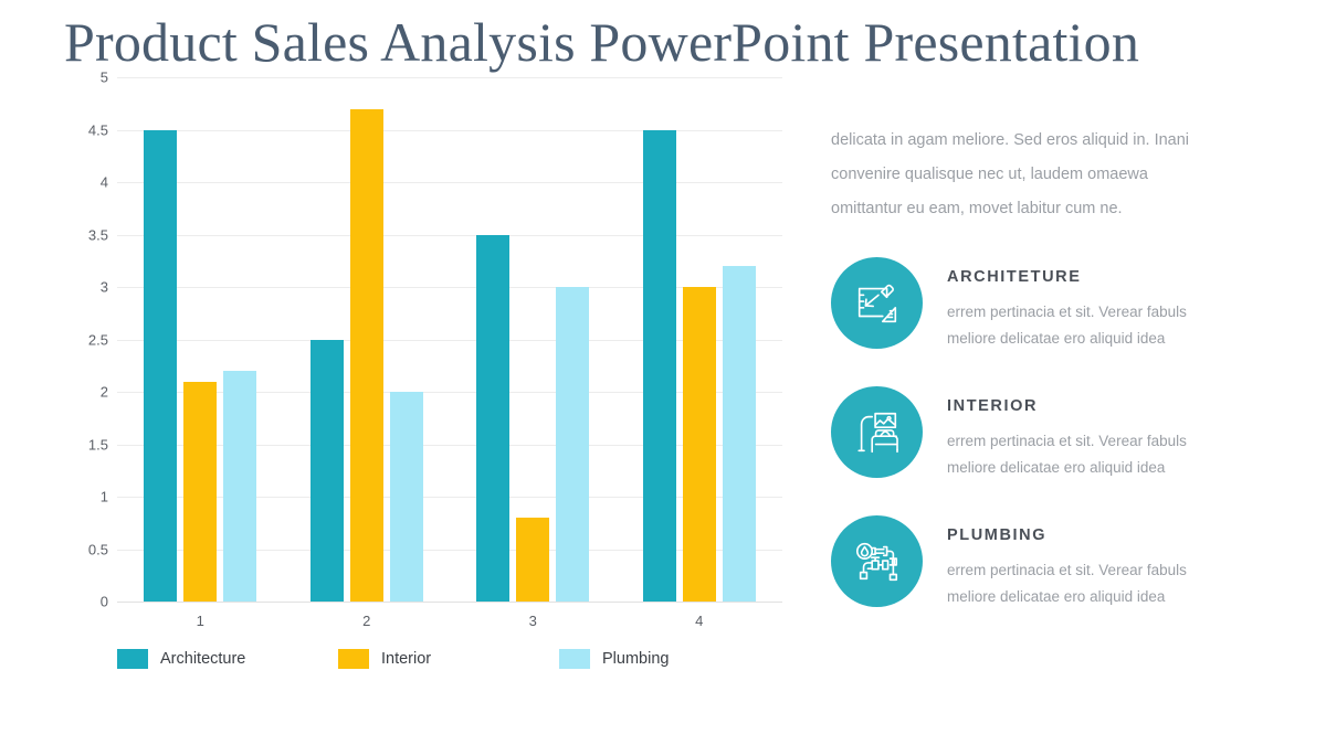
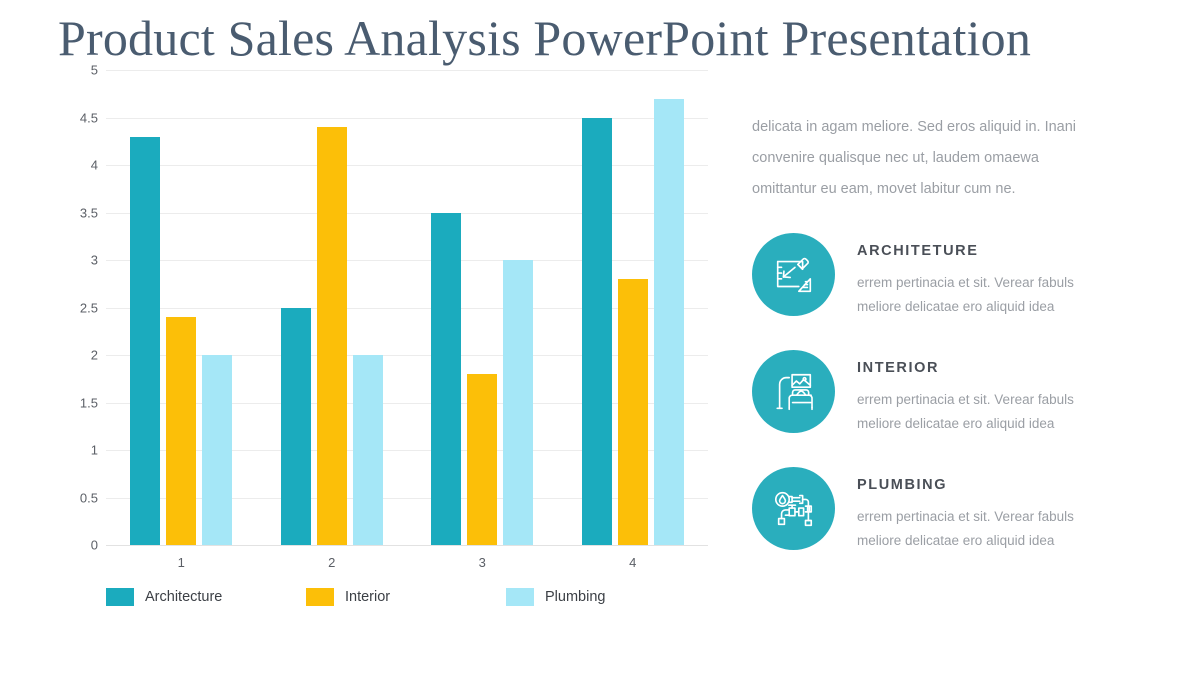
Architecture/1: 4.5 -> 4.3
Interior/1: 2.1 -> 2.4
Plumbing/1: 2.2 -> 2.0
Interior/2: 4.7 -> 4.4
Interior/3: 0.8 -> 1.8
Interior/4: 3.0 -> 2.8
Plumbing/4: 3.2 -> 4.7
